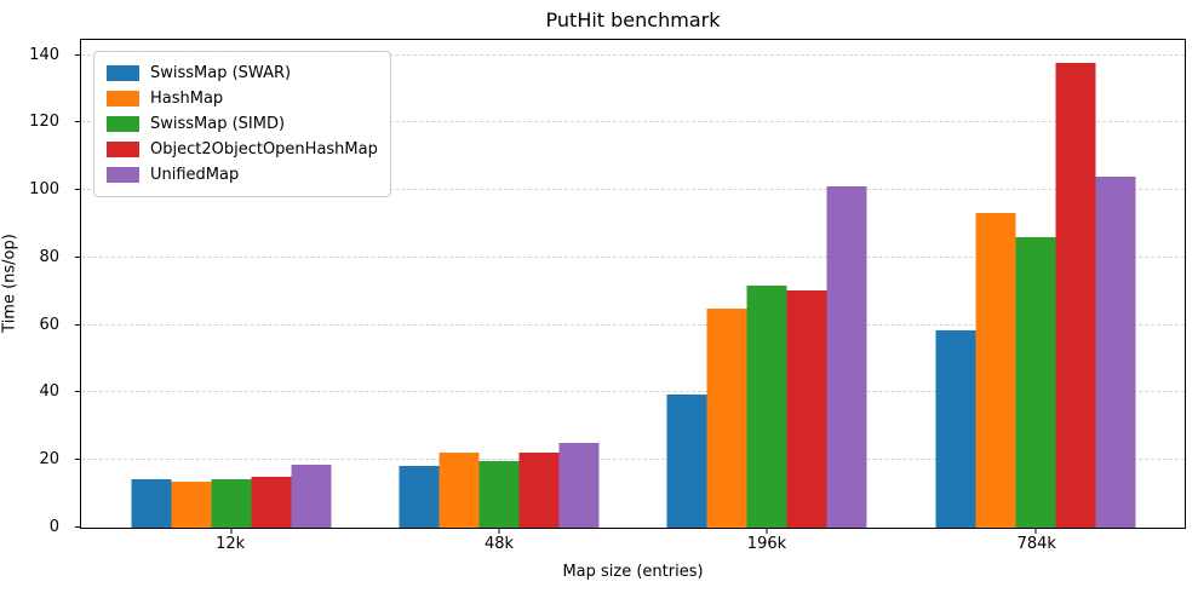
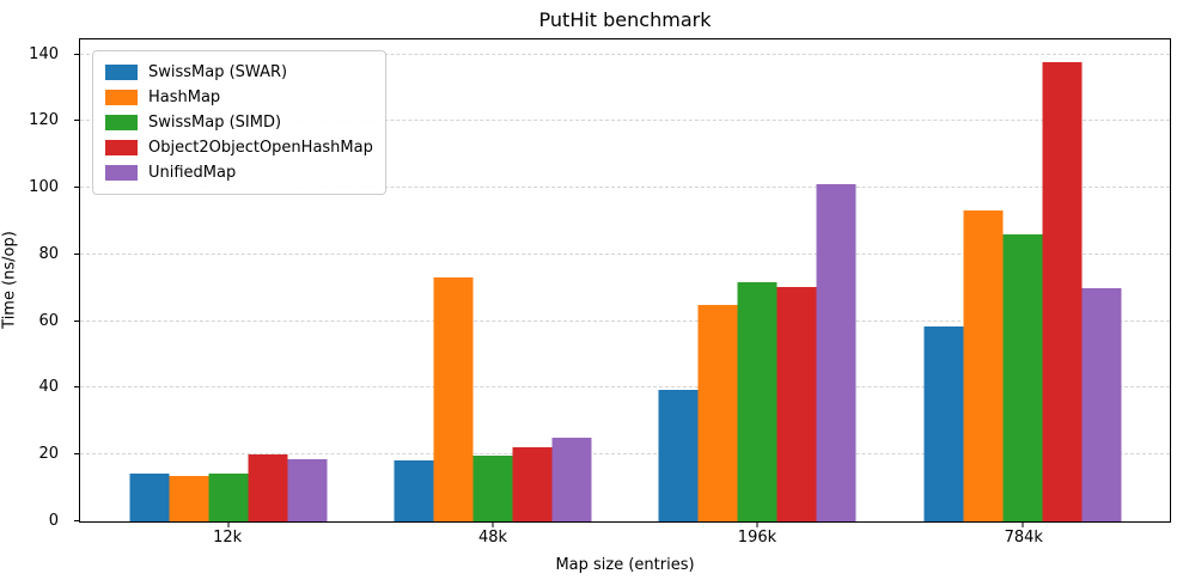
Object2ObjectOpenHashMap/12k: 15 -> 20
HashMap/48k: 22 -> 73
UnifiedMap/784k: 104 -> 70
